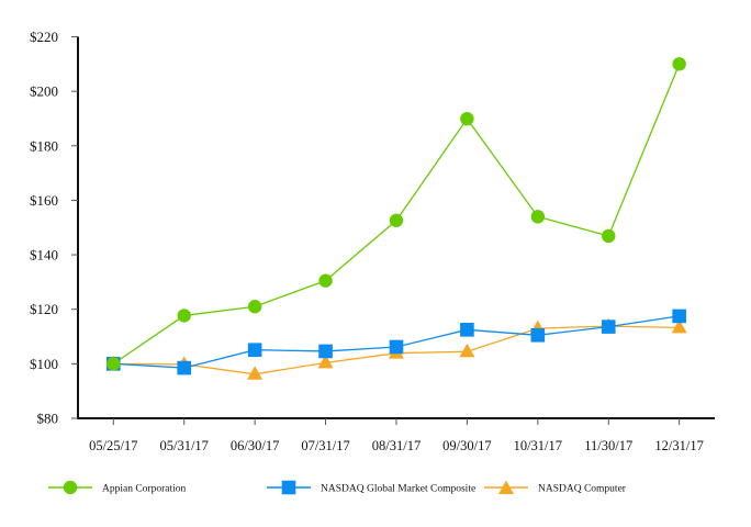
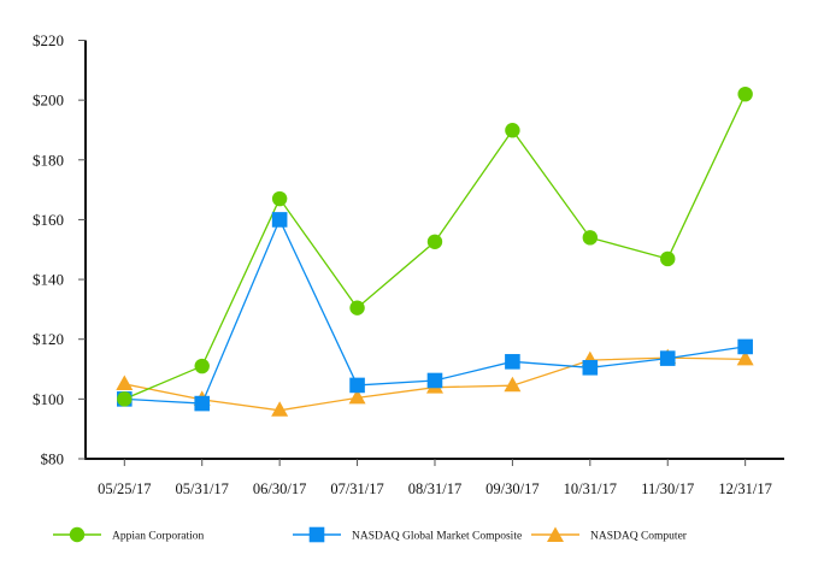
NASDAQ Computer/05/25/17: $100 -> $105
Appian Corporation/05/31/17: $118 -> $111
Appian Corporation/06/30/17: $121 -> $167
NASDAQ Global Market Composite/06/30/17: $105 -> $160
Appian Corporation/12/31/17: $210 -> $202
